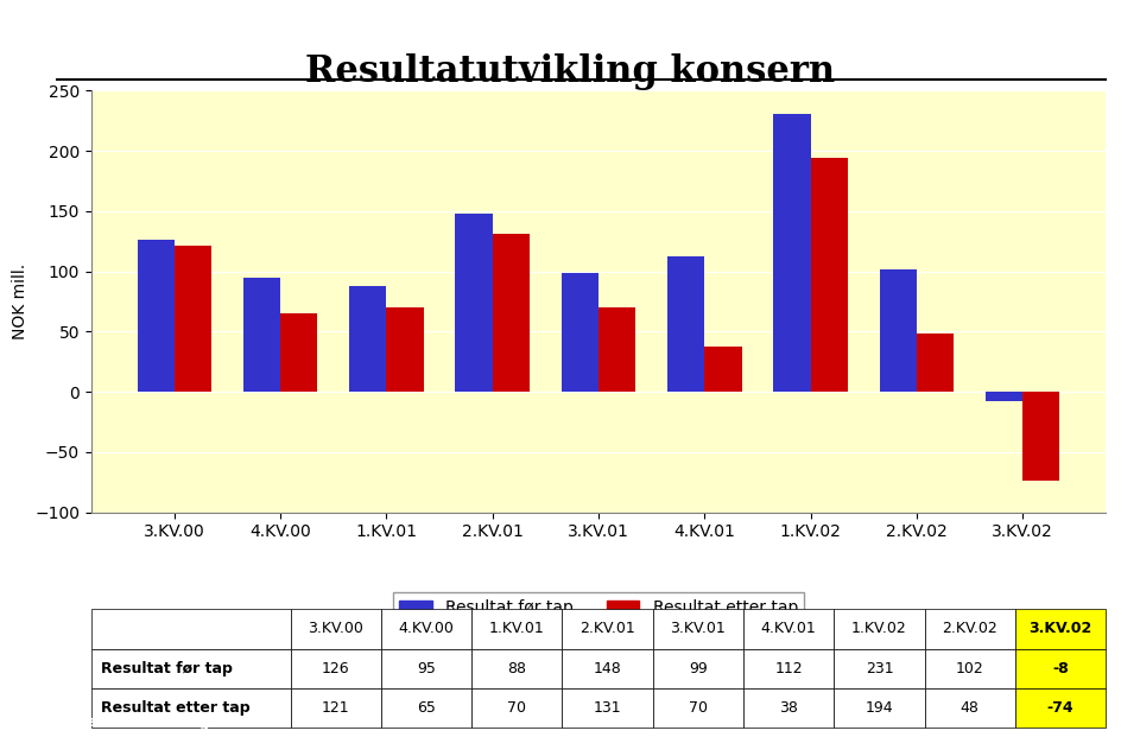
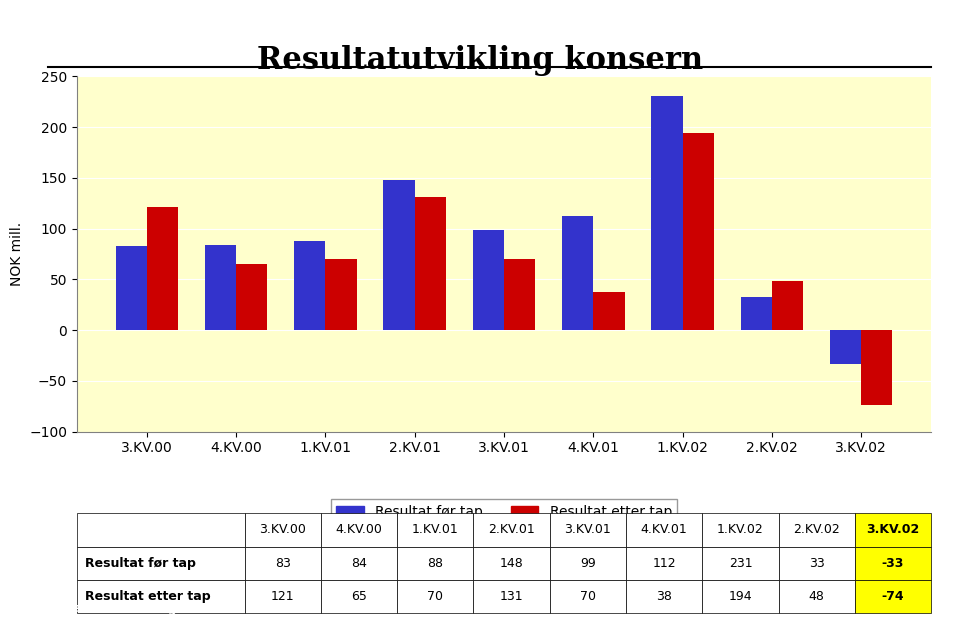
Resultat før tap/3.KV.00: 126 -> 83
Resultat før tap/4.KV.00: 95 -> 84
Resultat før tap/2.KV.02: 102 -> 33
Resultat før tap/3.KV.02: -8 -> -33
